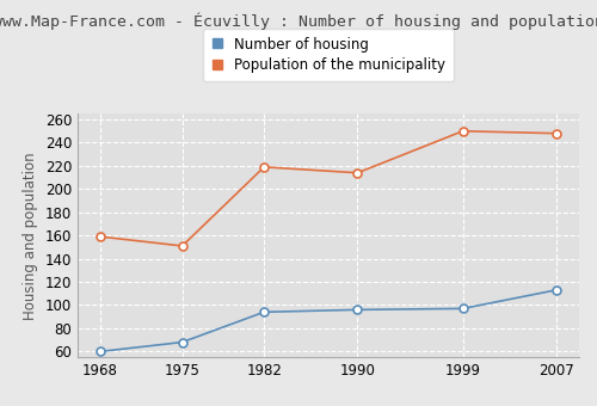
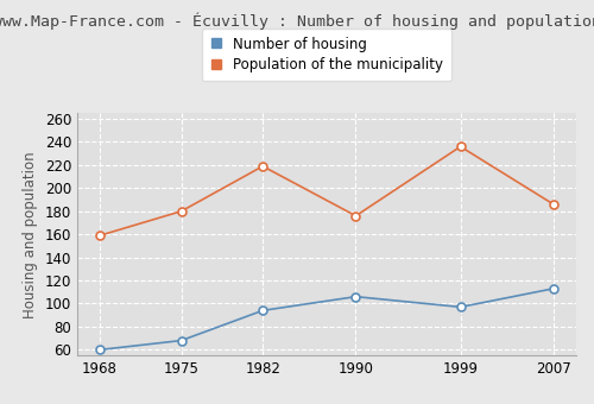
Population of the municipality/1975: 151 -> 180
Number of housing/1990: 96 -> 106
Population of the municipality/1990: 214 -> 176
Population of the municipality/1999: 250 -> 236
Population of the municipality/2007: 248 -> 186
